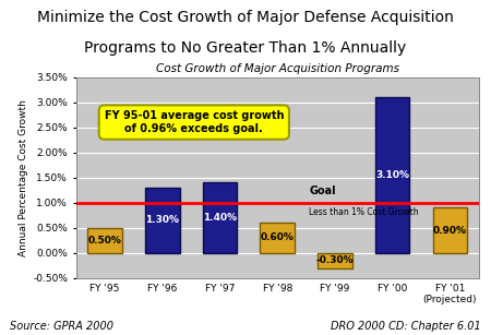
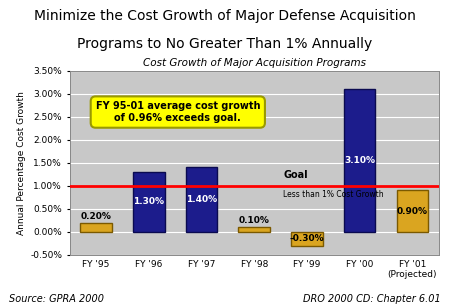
FY '95: 0.50% -> 0.20%
FY '98: 0.60% -> 0.10%
